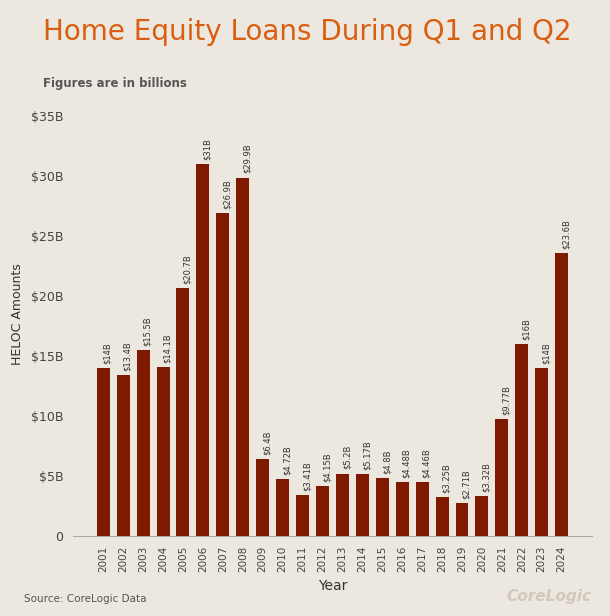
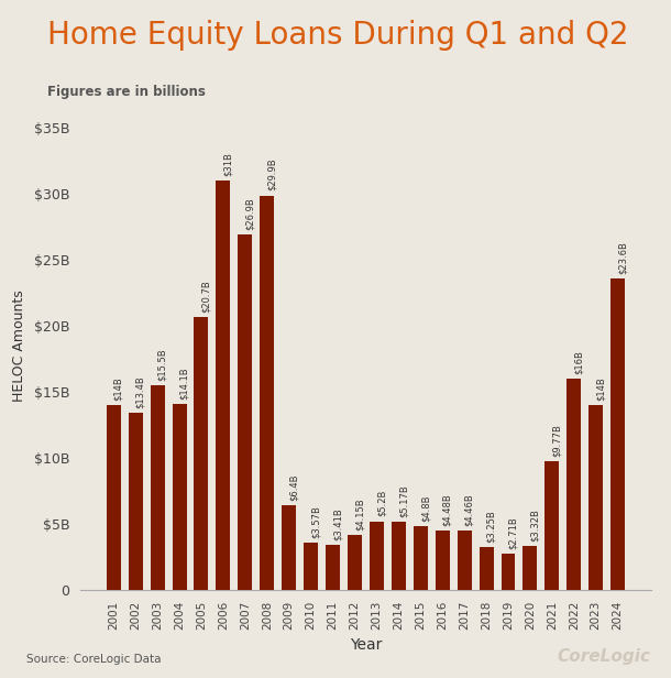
2010: $4.72B -> $3.57B
